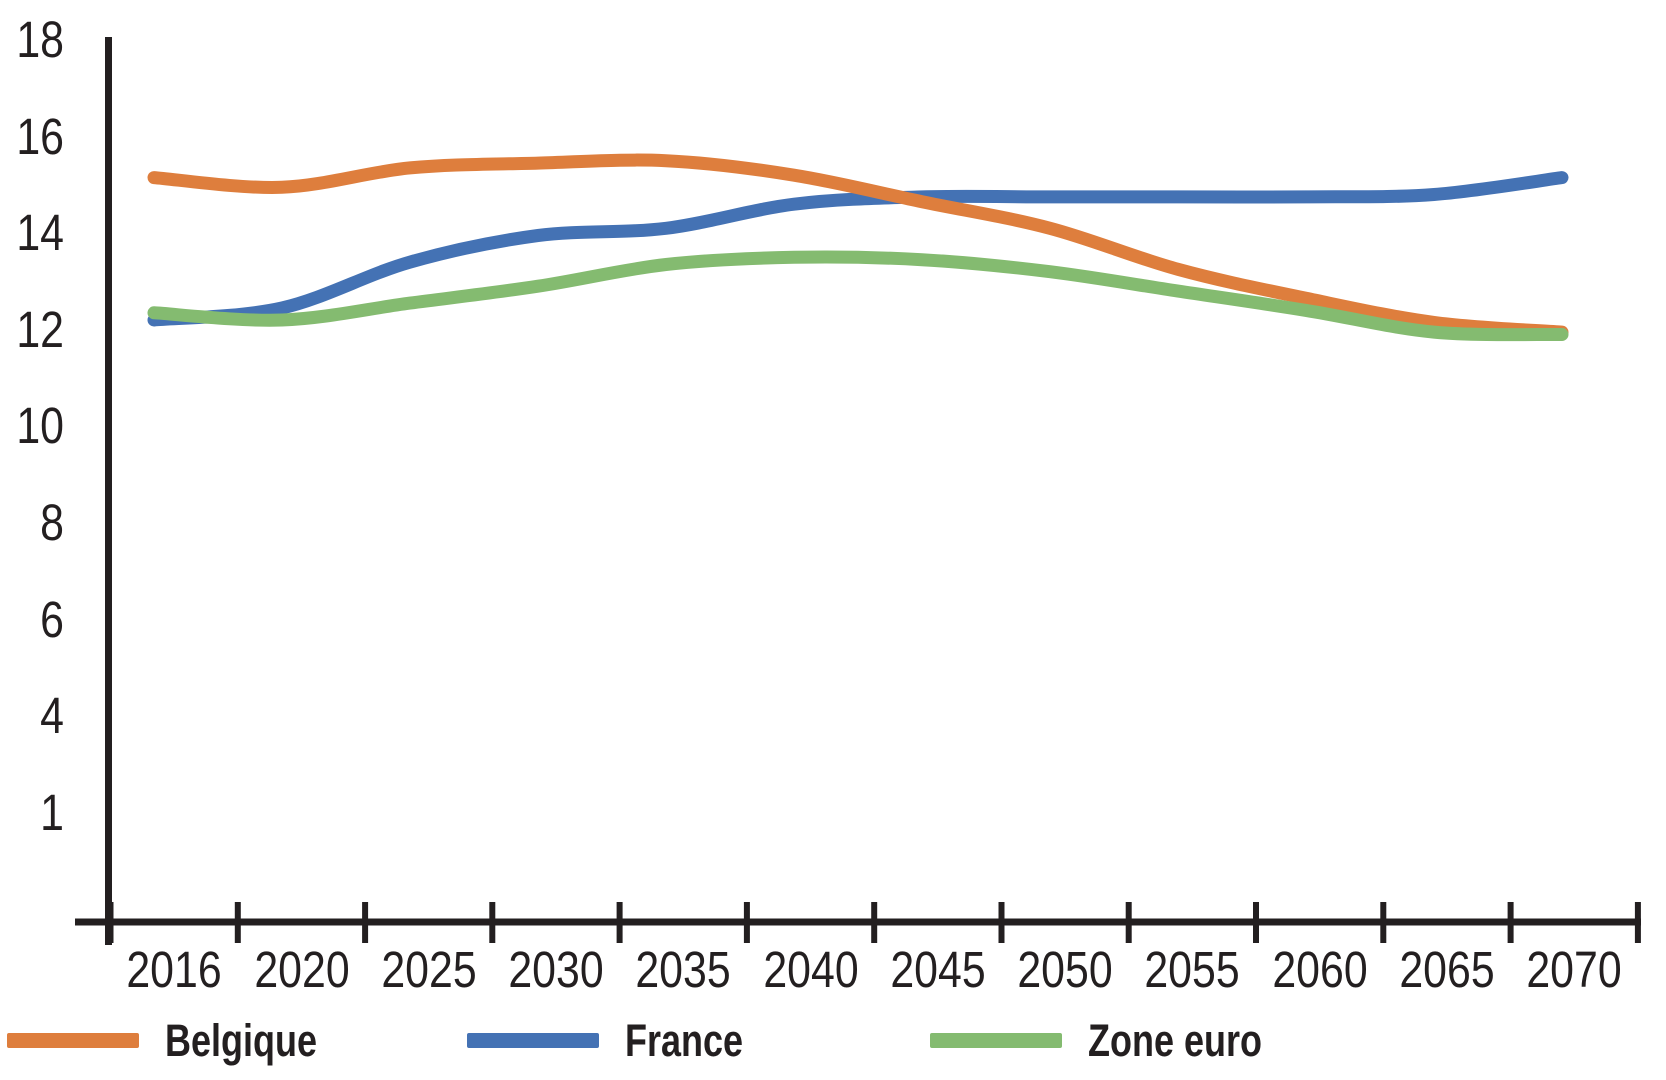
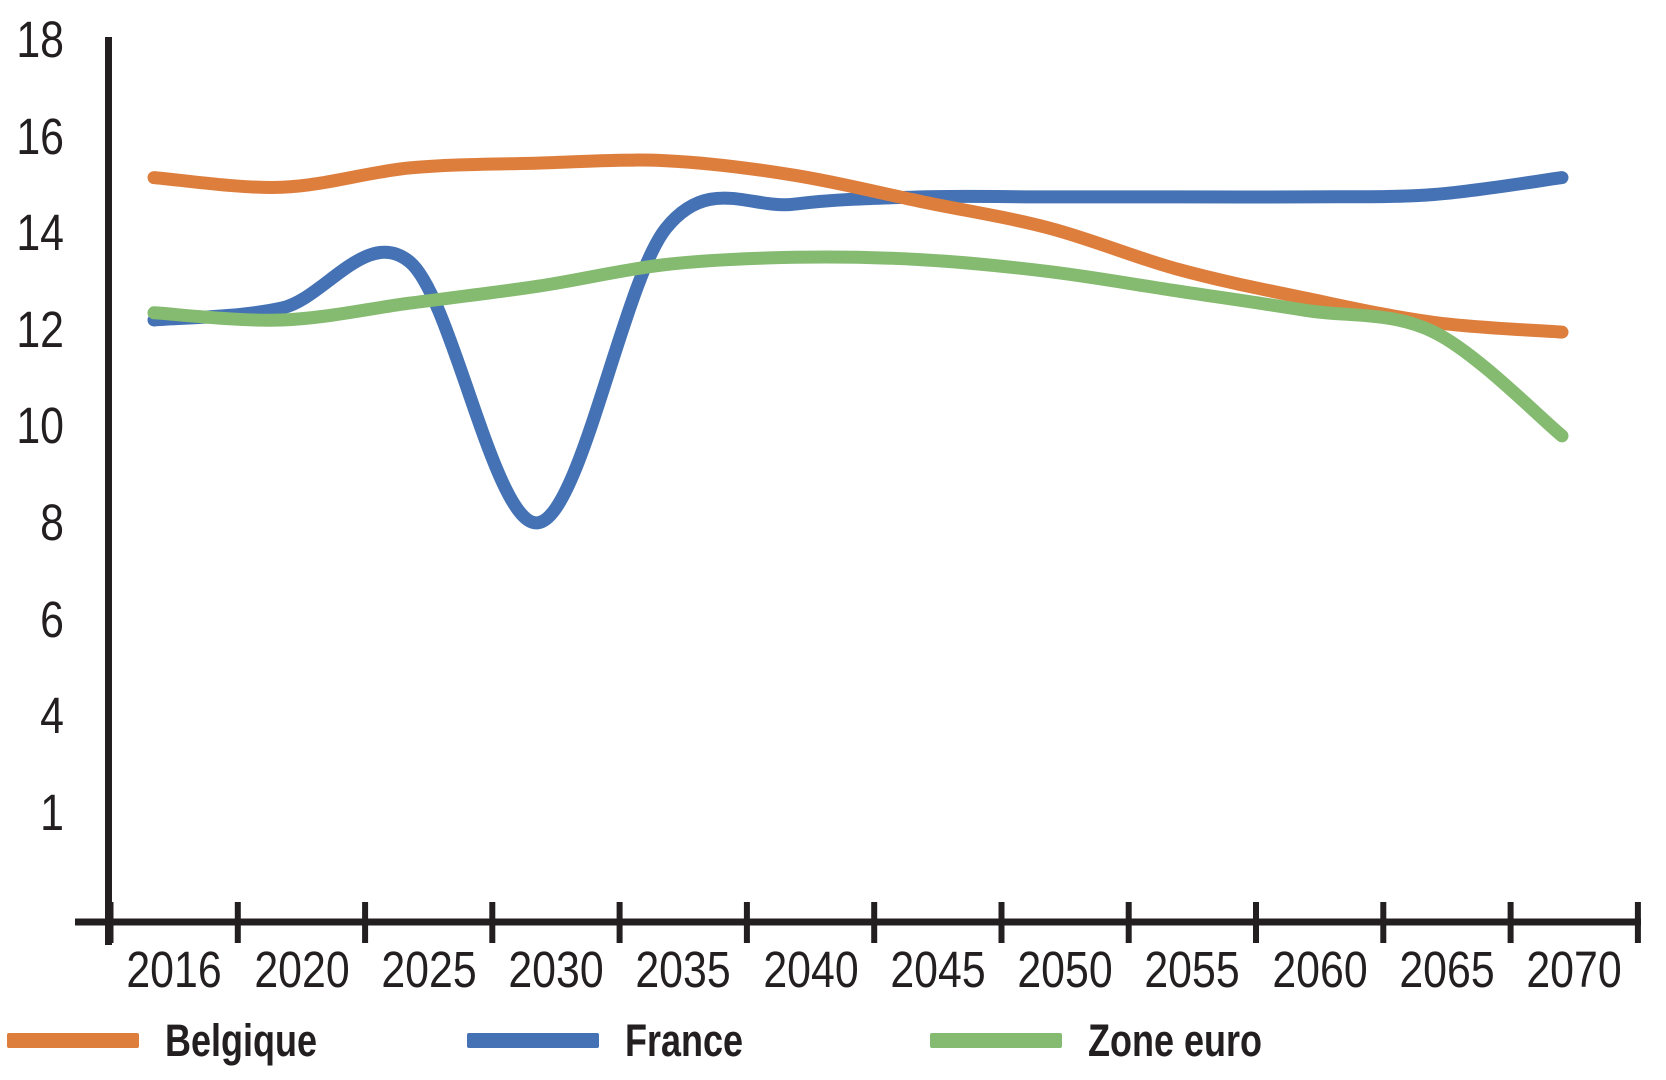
France/2030: 13.9 -> 8.0
Zone euro/2070: 11.9 -> 9.8
